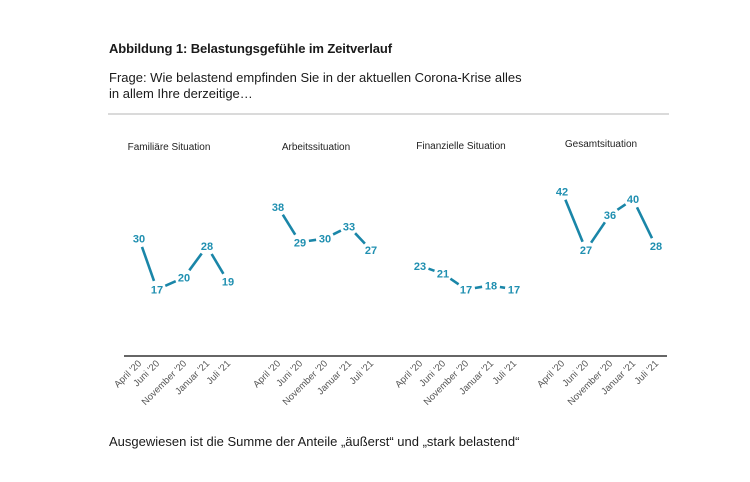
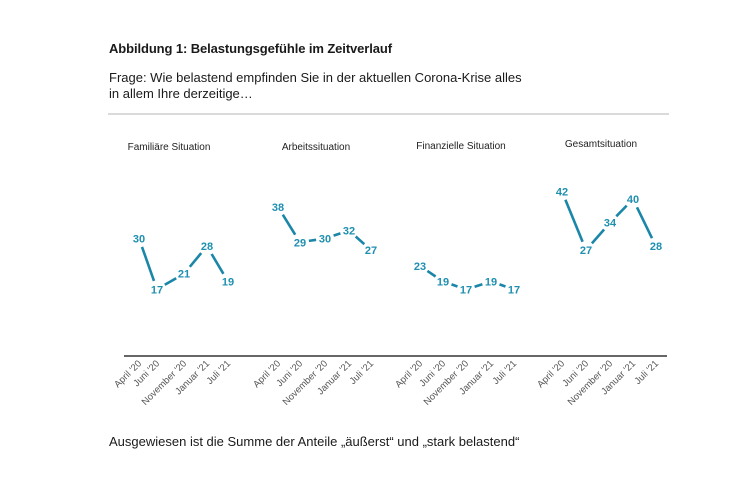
Familiäre Situation/November '20: 20 -> 21
Arbeitssituation/Januar '21: 33 -> 32
Finanzielle Situation/Juni '20: 21 -> 19
Finanzielle Situation/Januar '21: 18 -> 19
Gesamtsituation/November '20: 36 -> 34
